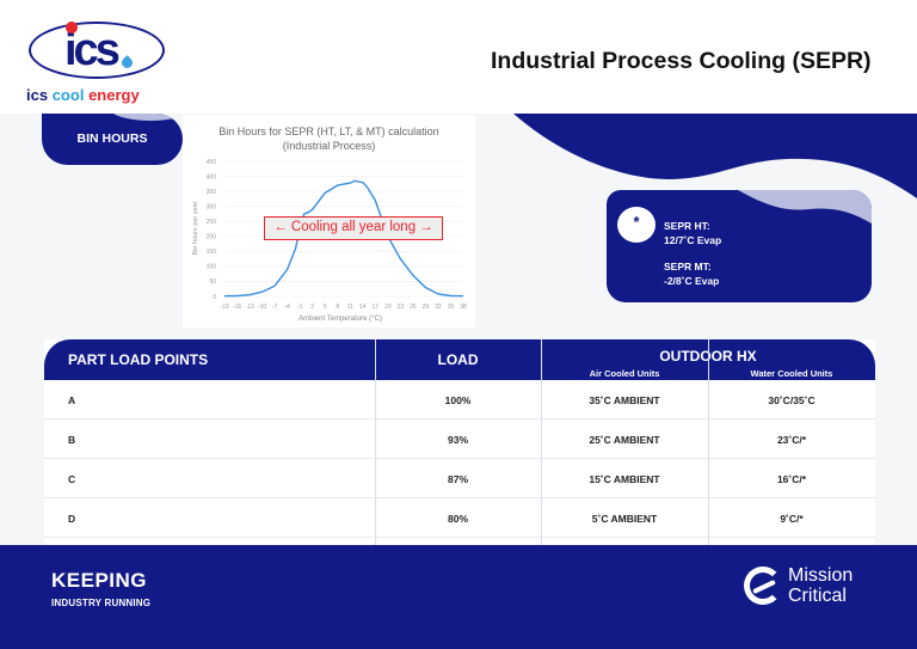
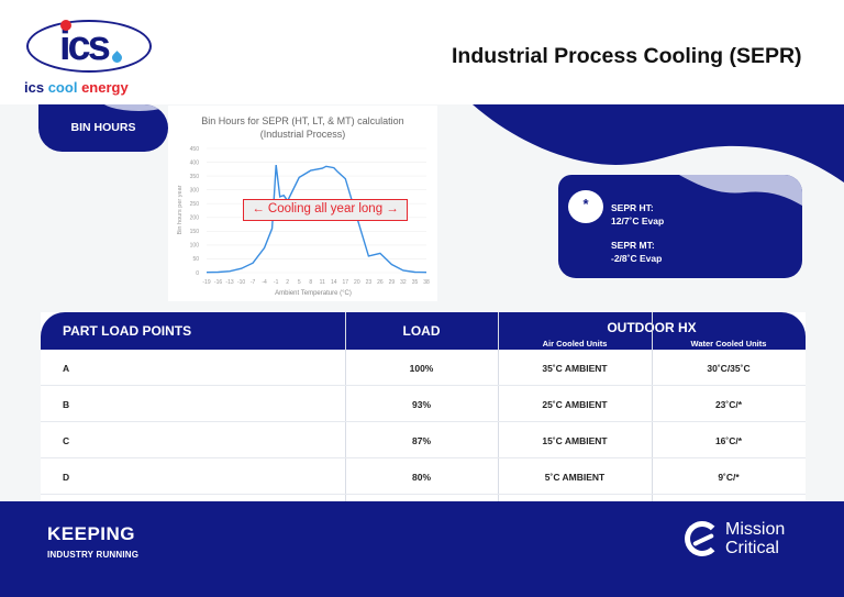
-1: 230 -> 390
2: 290 -> 260
17: 320 -> 340
23: 120 -> 60
